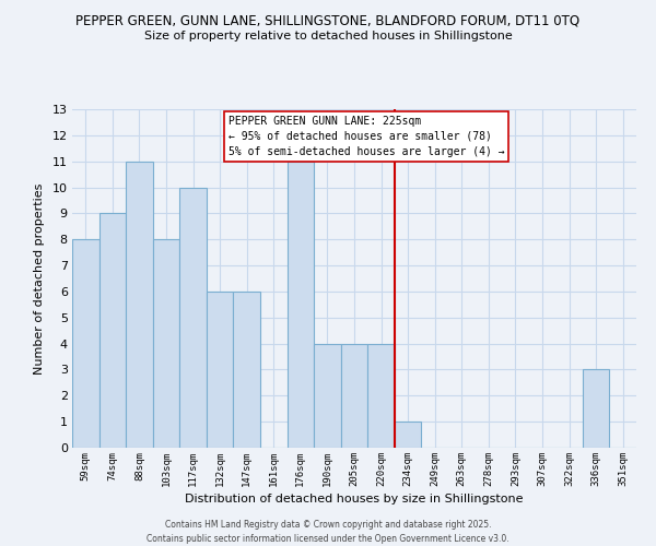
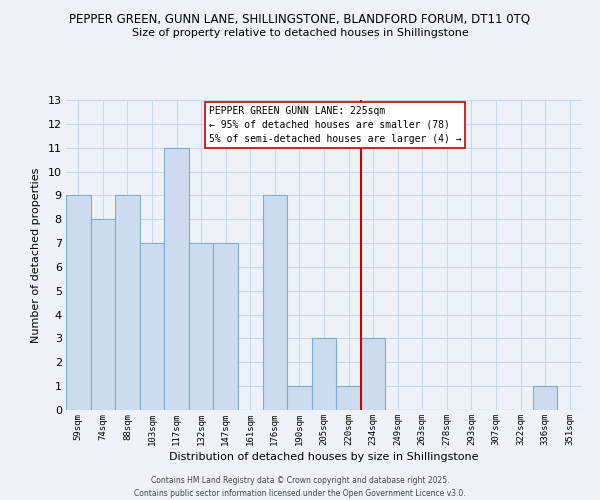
59sqm: 8 -> 9
74sqm: 9 -> 8
88sqm: 11 -> 9
103sqm: 8 -> 7
117sqm: 10 -> 11
132sqm: 6 -> 7
147sqm: 6 -> 7
176sqm: 11 -> 9
190sqm: 4 -> 1
205sqm: 4 -> 3
220sqm: 4 -> 1
234sqm: 1 -> 3
336sqm: 3 -> 1
